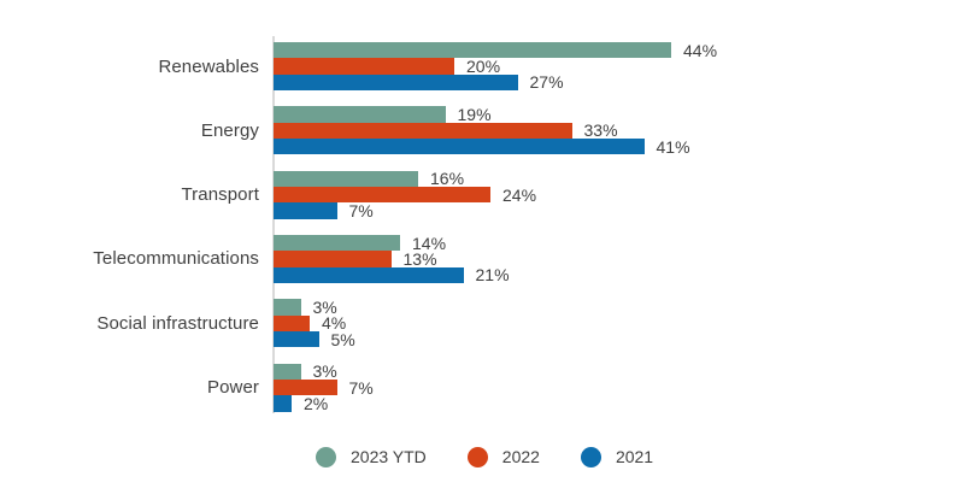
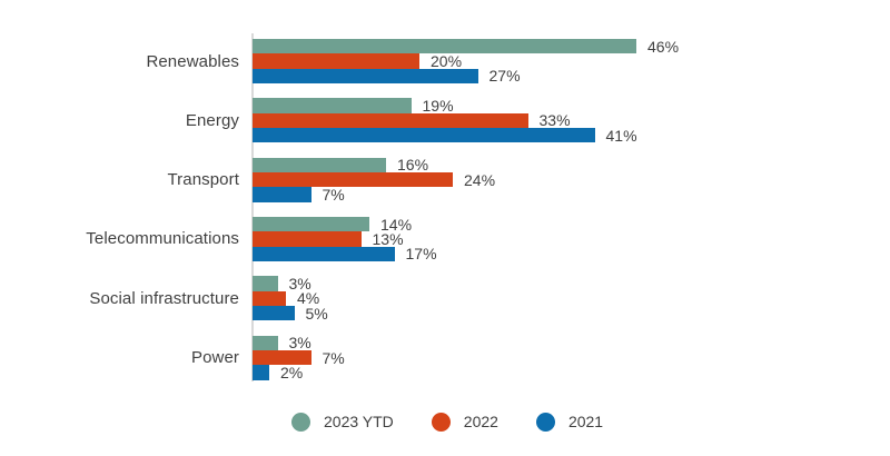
2023 YTD/Renewables: 44% -> 46%
2021/Telecommunications: 21% -> 17%
